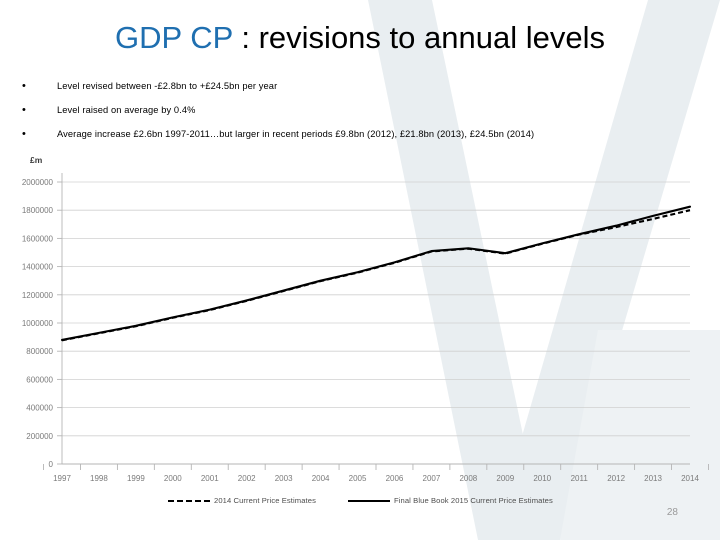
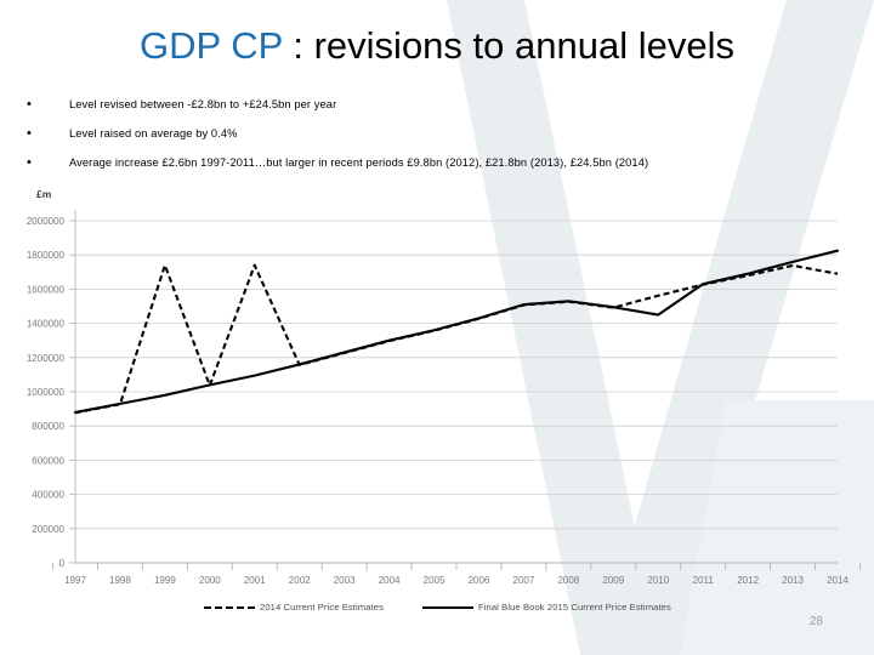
2014 Current Price Estimates/1999: 980000 -> 1740000
2014 Current Price Estimates/2001: 1090000 -> 1740000
Final Blue Book 2015 Current Price Estimates/2010: 1560000 -> 1450000
2014 Current Price Estimates/2014: 1800000 -> 1690000
